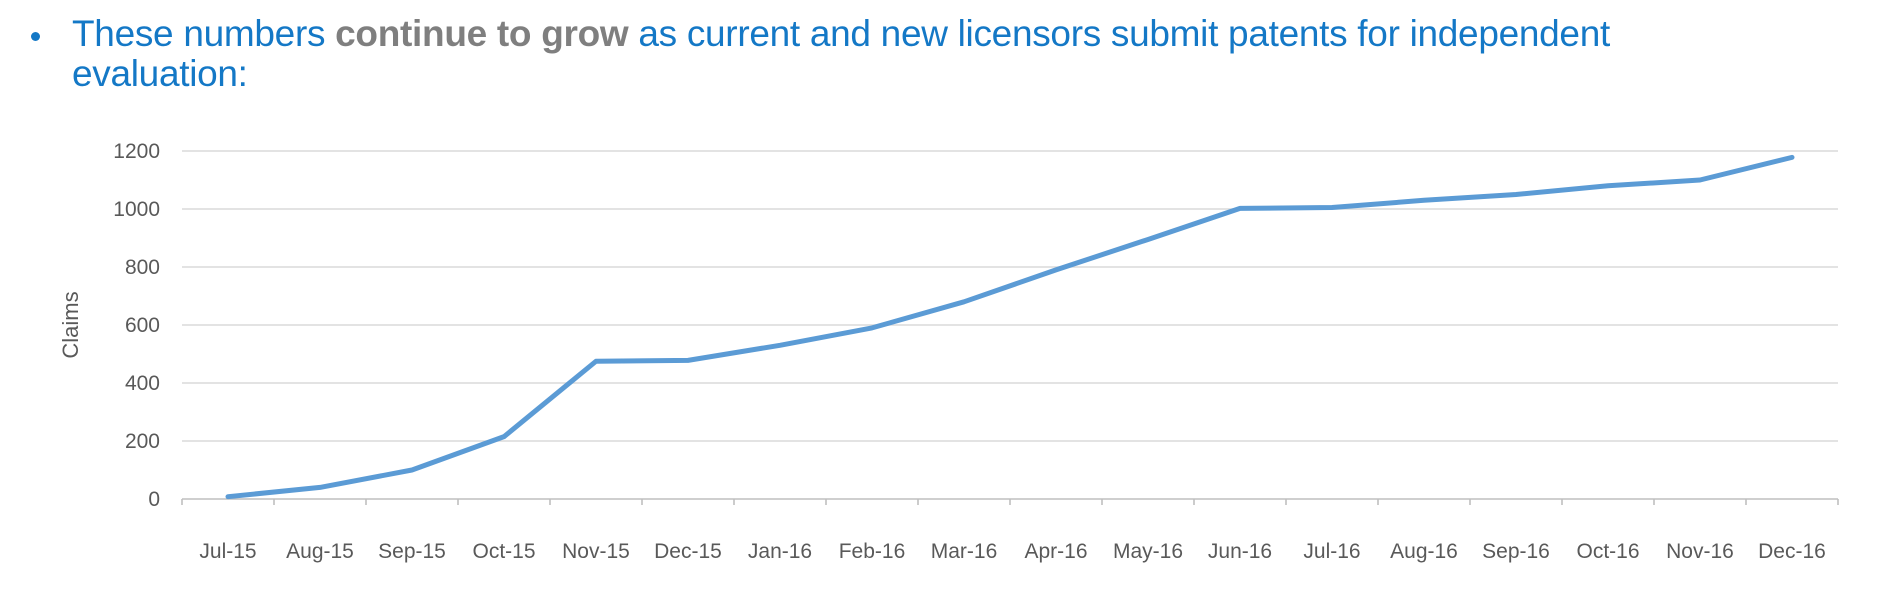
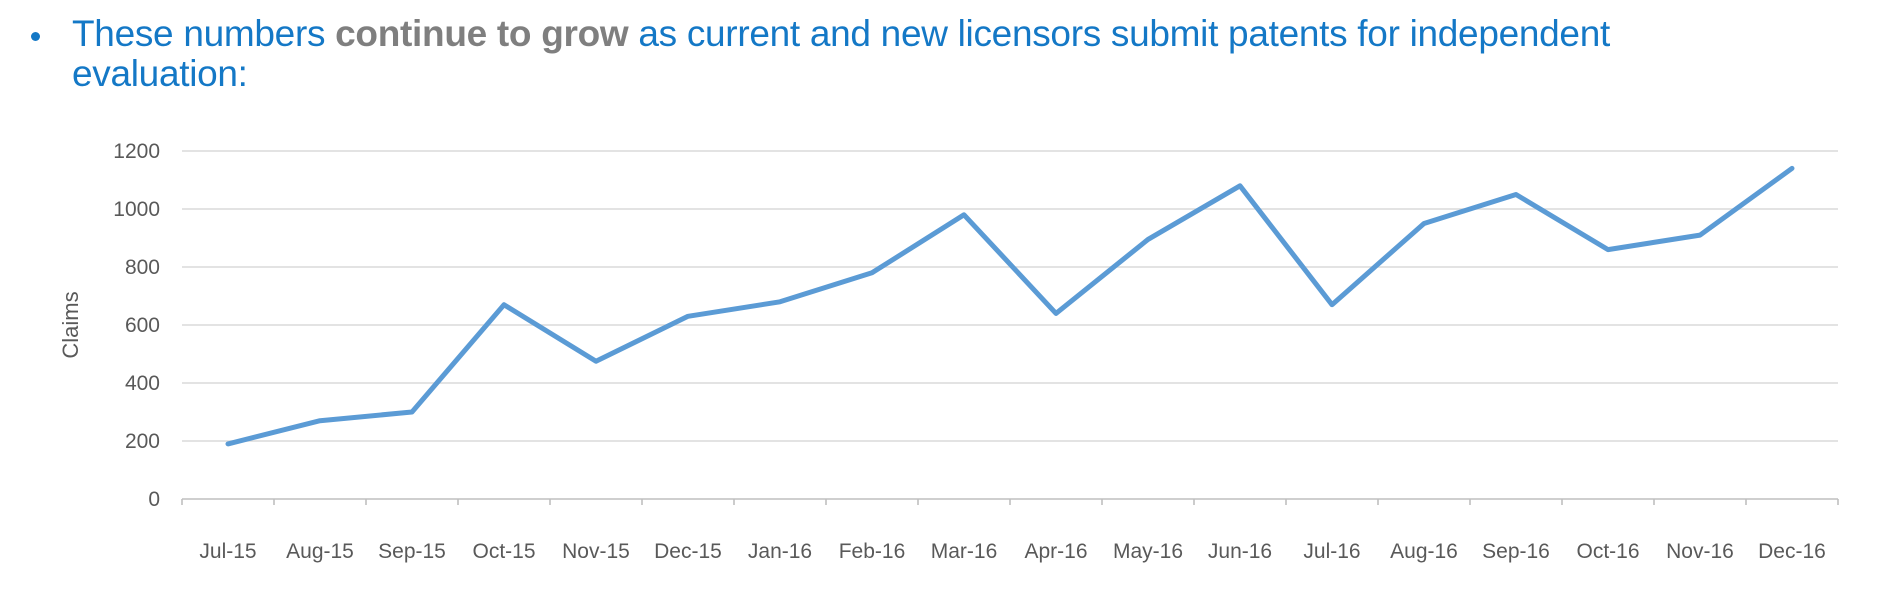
Jul-15: 10 -> 190
Aug-15: 40 -> 270
Sep-15: 100 -> 300
Oct-15: 220 -> 670
Dec-15: 480 -> 630
Jan-16: 530 -> 680
Feb-16: 590 -> 780
Mar-16: 680 -> 980
Apr-16: 790 -> 640
Jun-16: 1000 -> 1080
Jul-16: 1000 -> 670
Aug-16: 1030 -> 950
Oct-16: 1080 -> 860
Nov-16: 1100 -> 910
Dec-16: 1180 -> 1140
